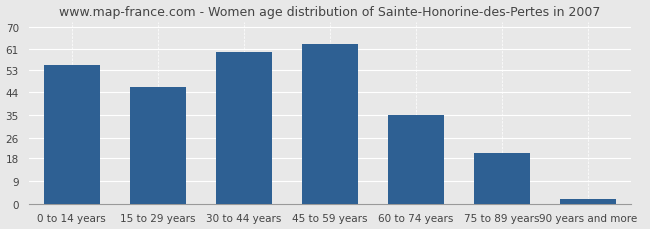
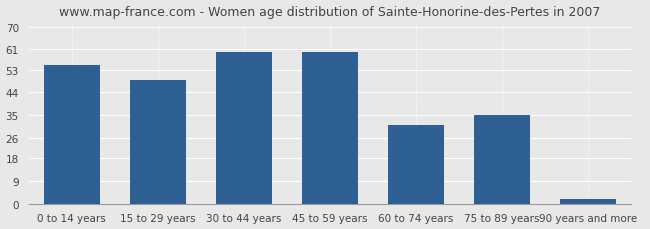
15 to 29 years: 46 -> 49
45 to 59 years: 63 -> 60
60 to 74 years: 35 -> 31
75 to 89 years: 20 -> 35
